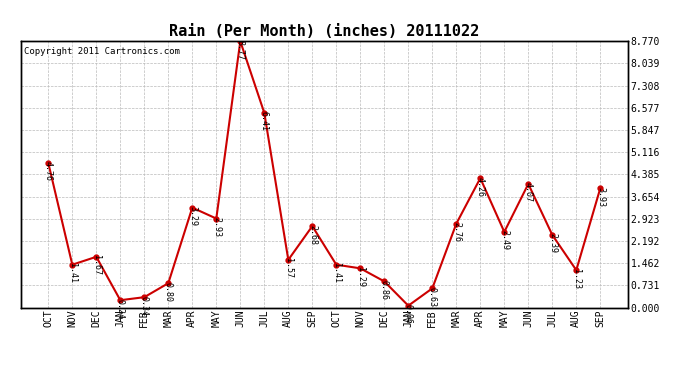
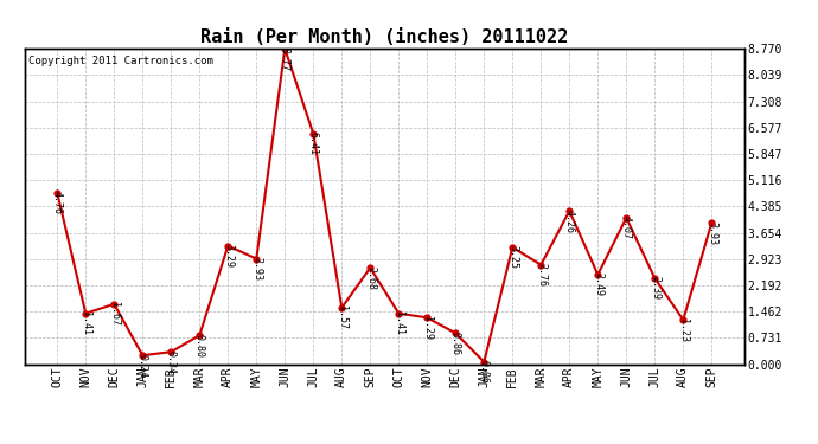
FEB: 0.63 -> 3.25
